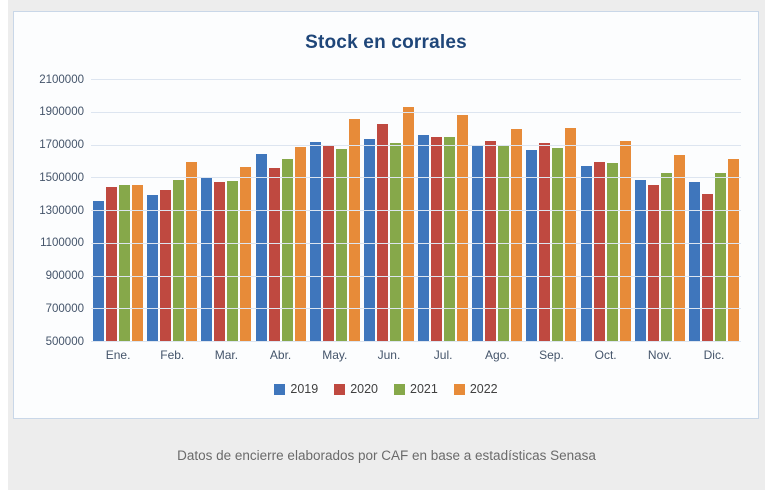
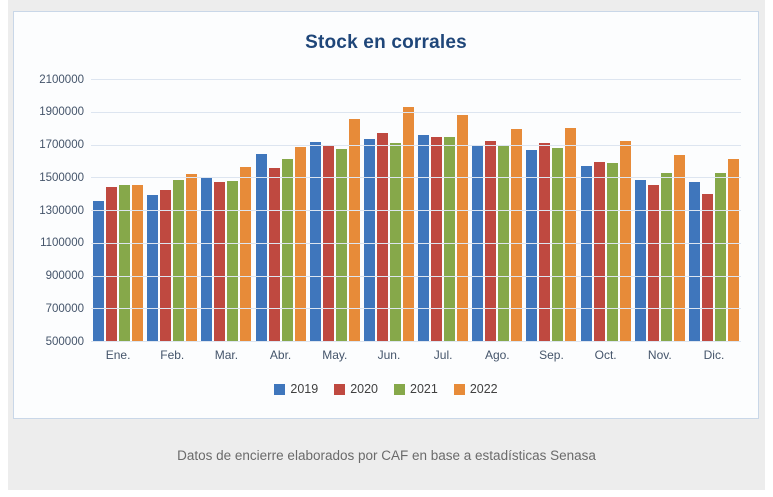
2022/Feb.: 1600000 -> 1520000
2020/Jun.: 1830000 -> 1780000
